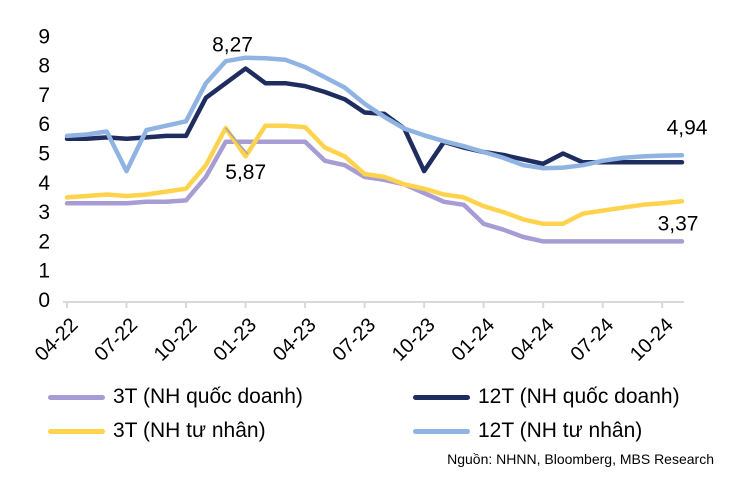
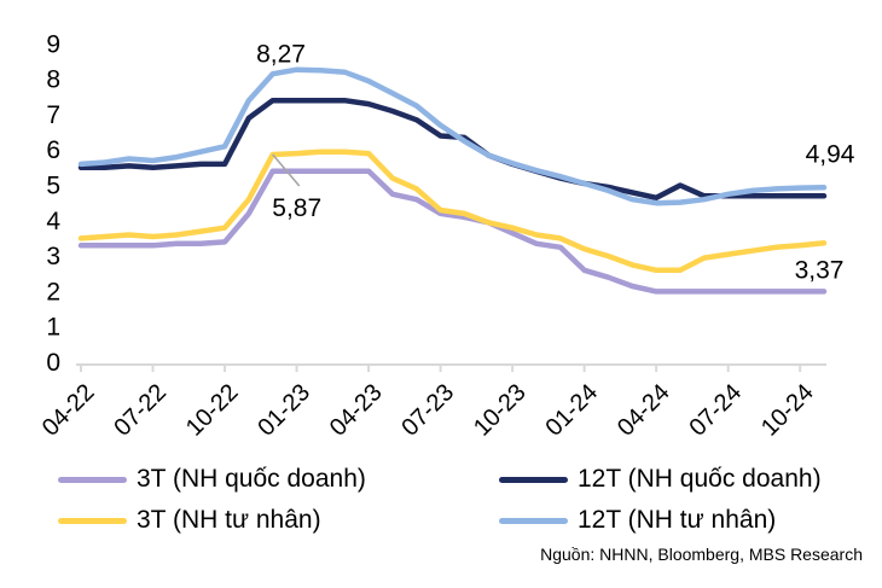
12T (NH tư nhân)/07-22: 4.4 -> 5.7
3T (NH tư nhân)/01-23: 4.9 -> 5.9
12T (NH quốc doanh)/01-23: 7.9 -> 7.4
12T (NH quốc doanh)/10-23: 4.4 -> 5.6
